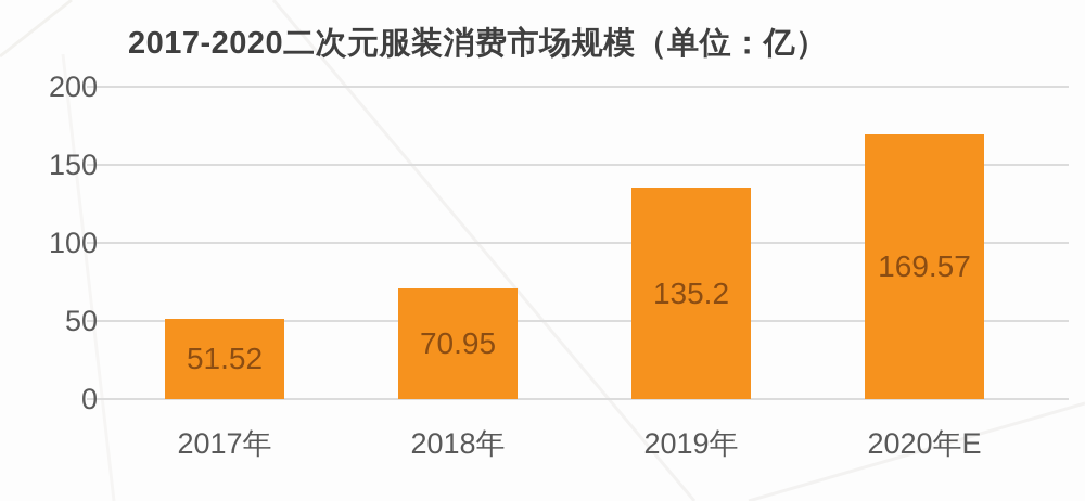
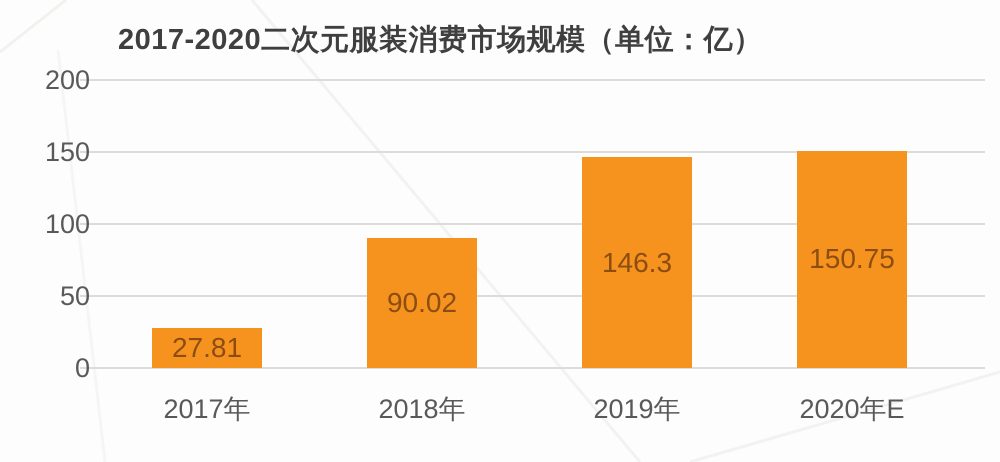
2017年: 51.52 -> 27.81
2018年: 70.95 -> 90.02
2019年: 135.2 -> 146.3
2020年E: 169.57 -> 150.75
